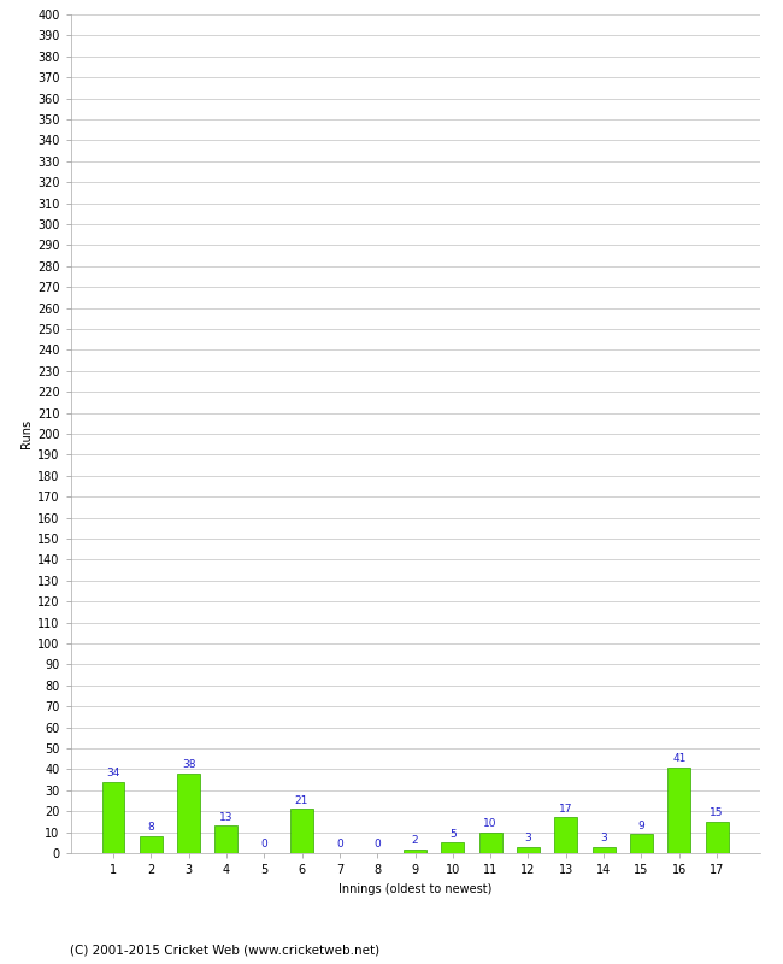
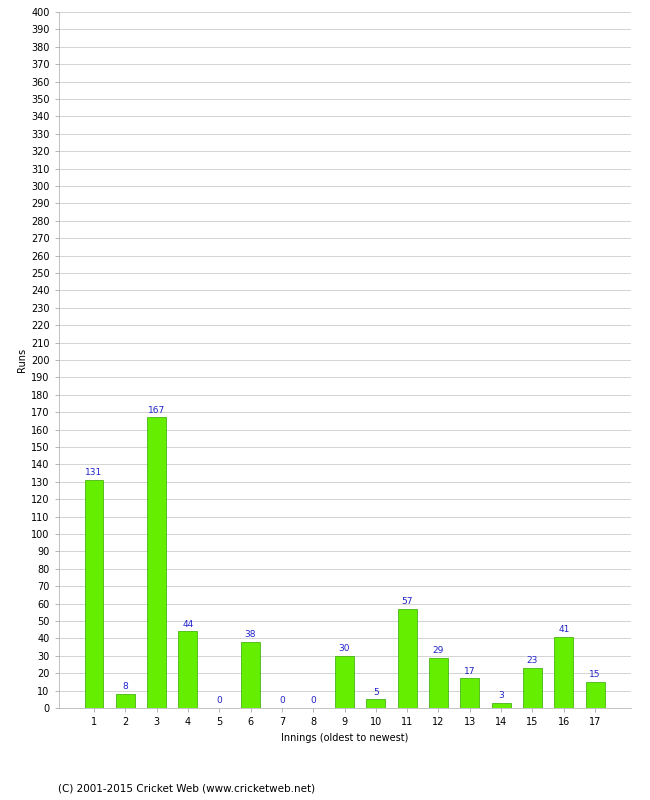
1: 34 -> 131
3: 38 -> 167
4: 13 -> 44
6: 21 -> 38
9: 2 -> 30
11: 10 -> 57
12: 3 -> 29
15: 9 -> 23
